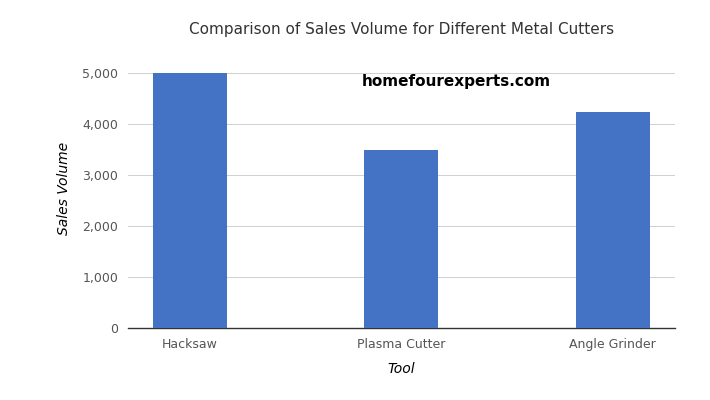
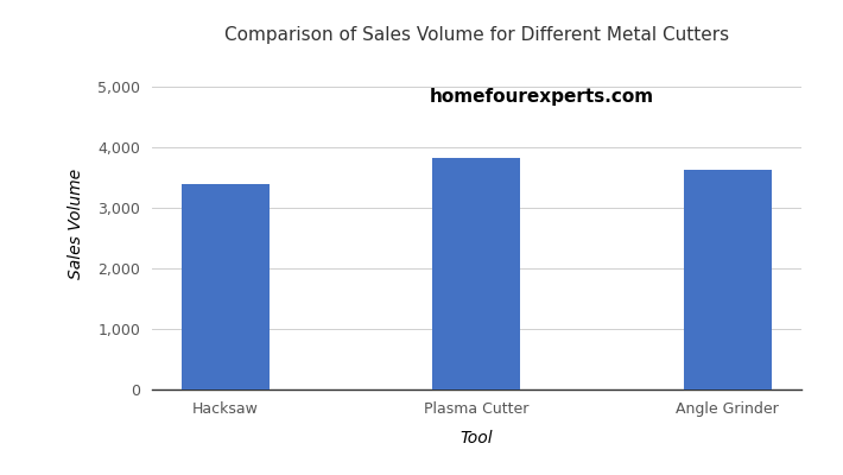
Hacksaw: 5,000 -> 3,400
Plasma Cutter: 3,500 -> 3,840
Angle Grinder: 4,250 -> 3,640
